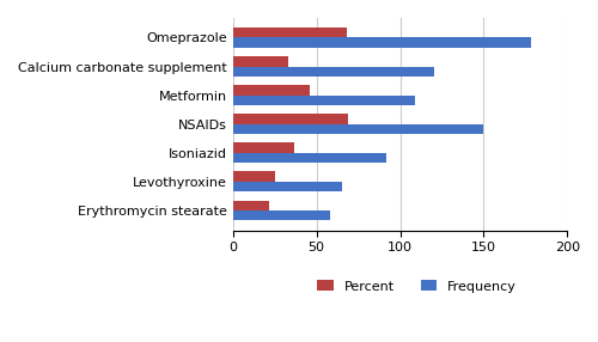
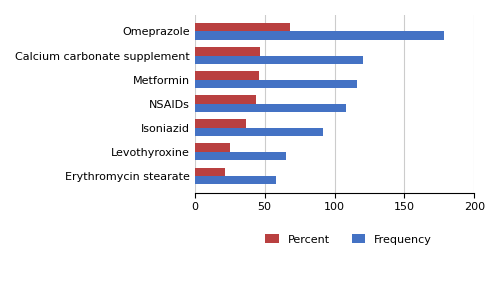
Percent/Calcium carbonate supplement: 33 -> 47
Frequency/Metformin: 109 -> 116
Percent/NSAIDs: 69 -> 44
Frequency/NSAIDs: 150 -> 108
